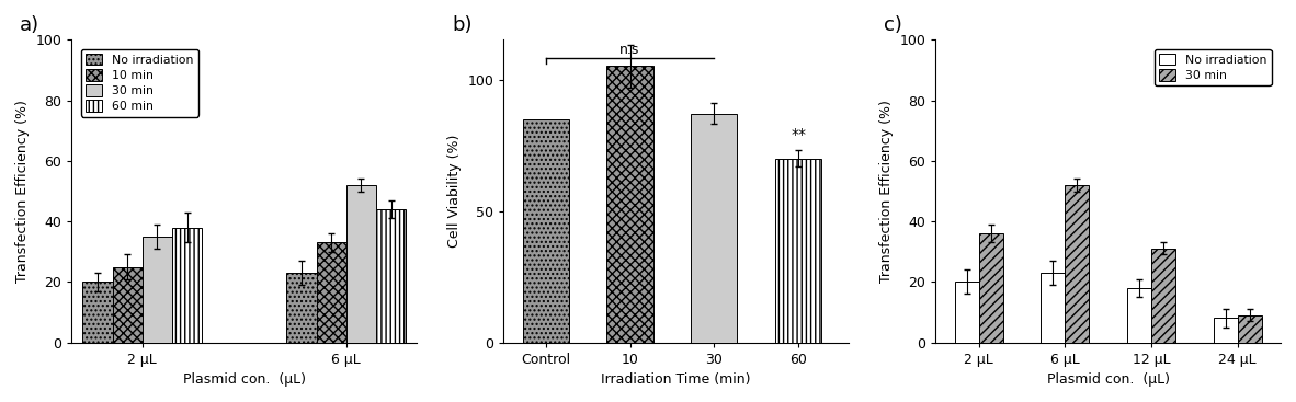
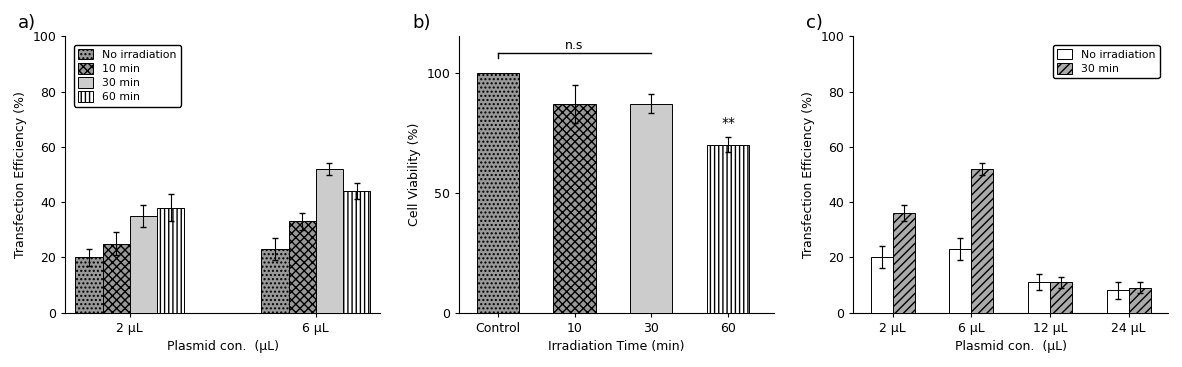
Control: 85 -> 100
10: 105 -> 87
No irradiation/12 μL: 18 -> 11
30 min/12 μL: 31 -> 11
